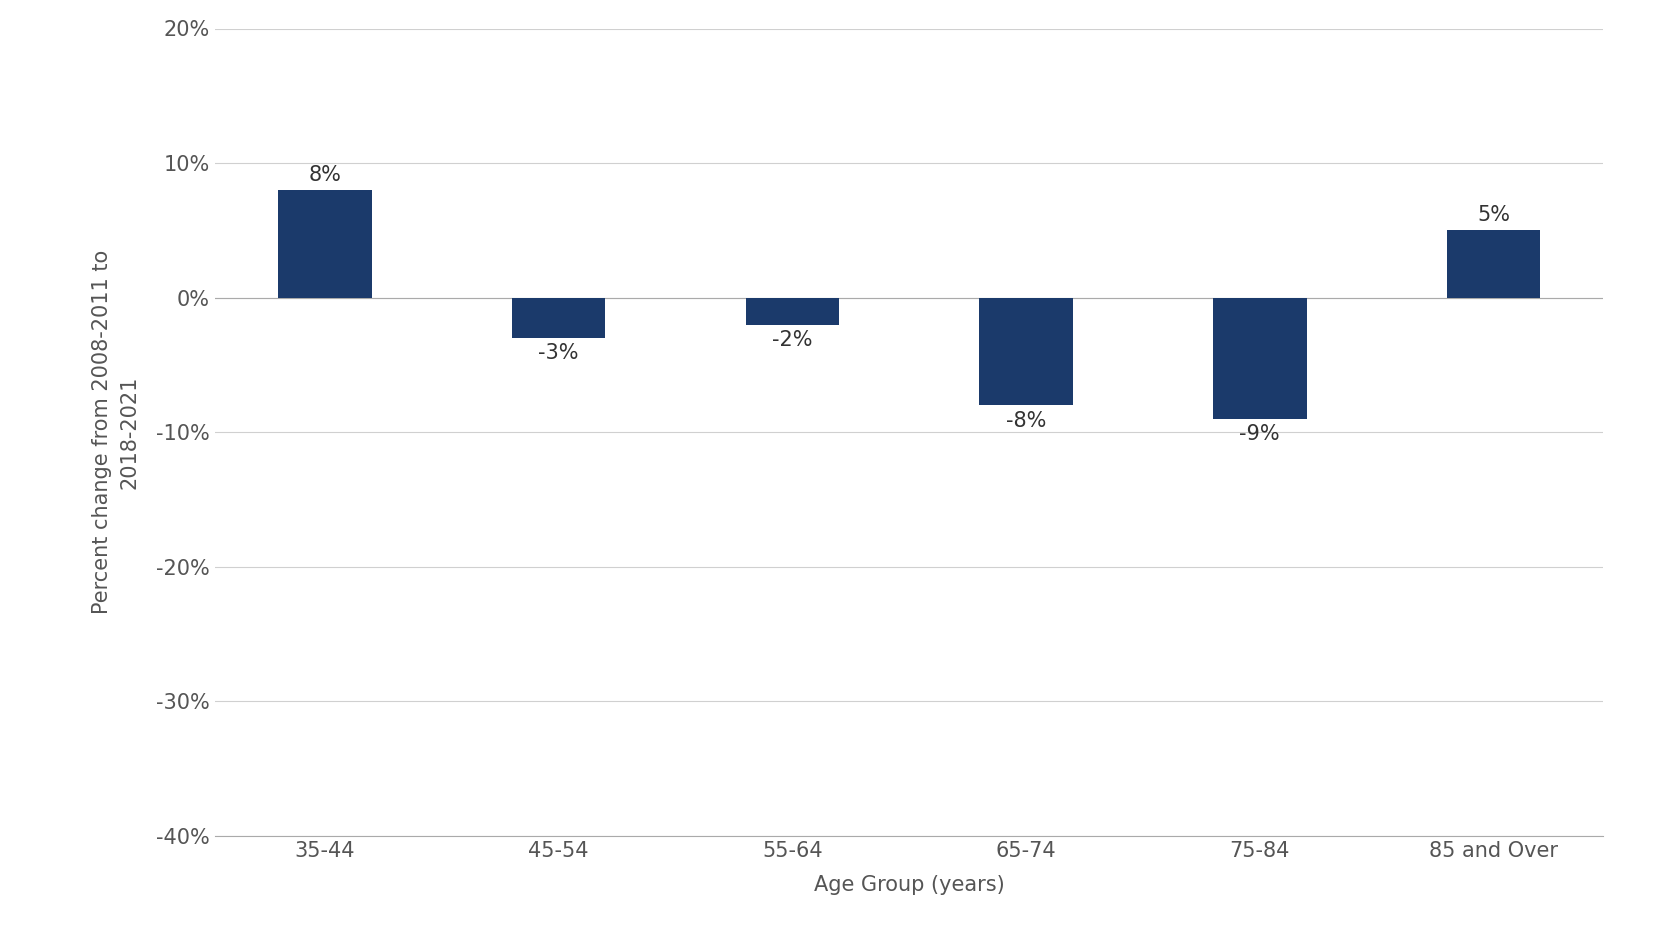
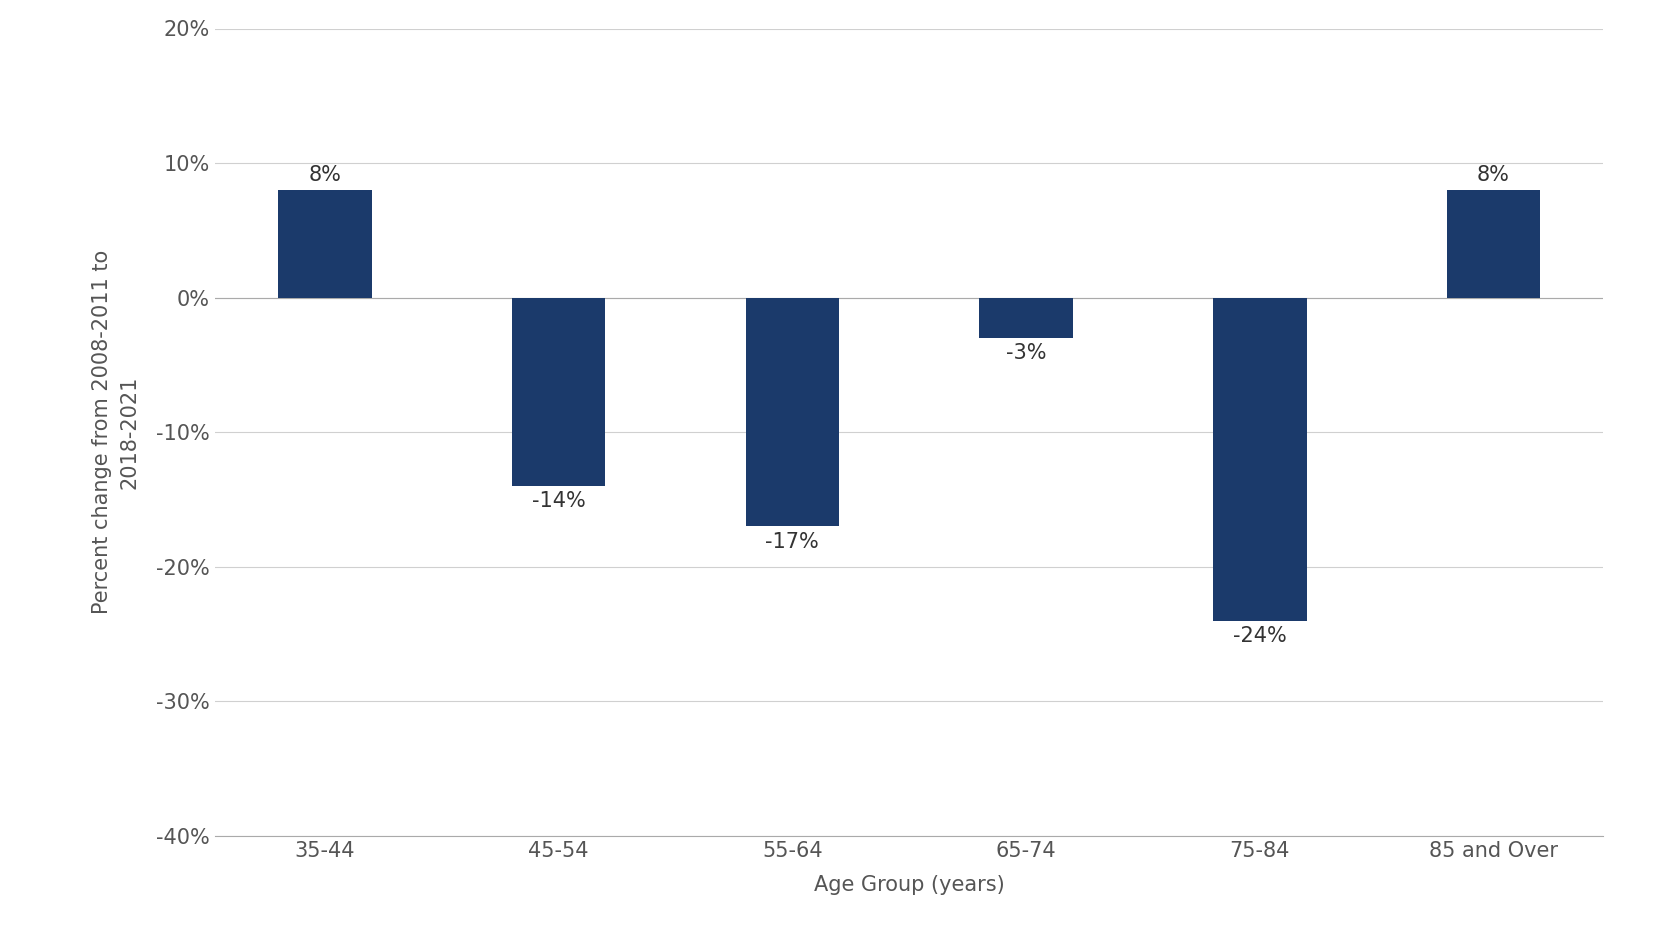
45-54: -3% -> -14%
55-64: -2% -> -17%
65-74: -8% -> -3%
75-84: -9% -> -24%
85 and Over: 5% -> 8%
